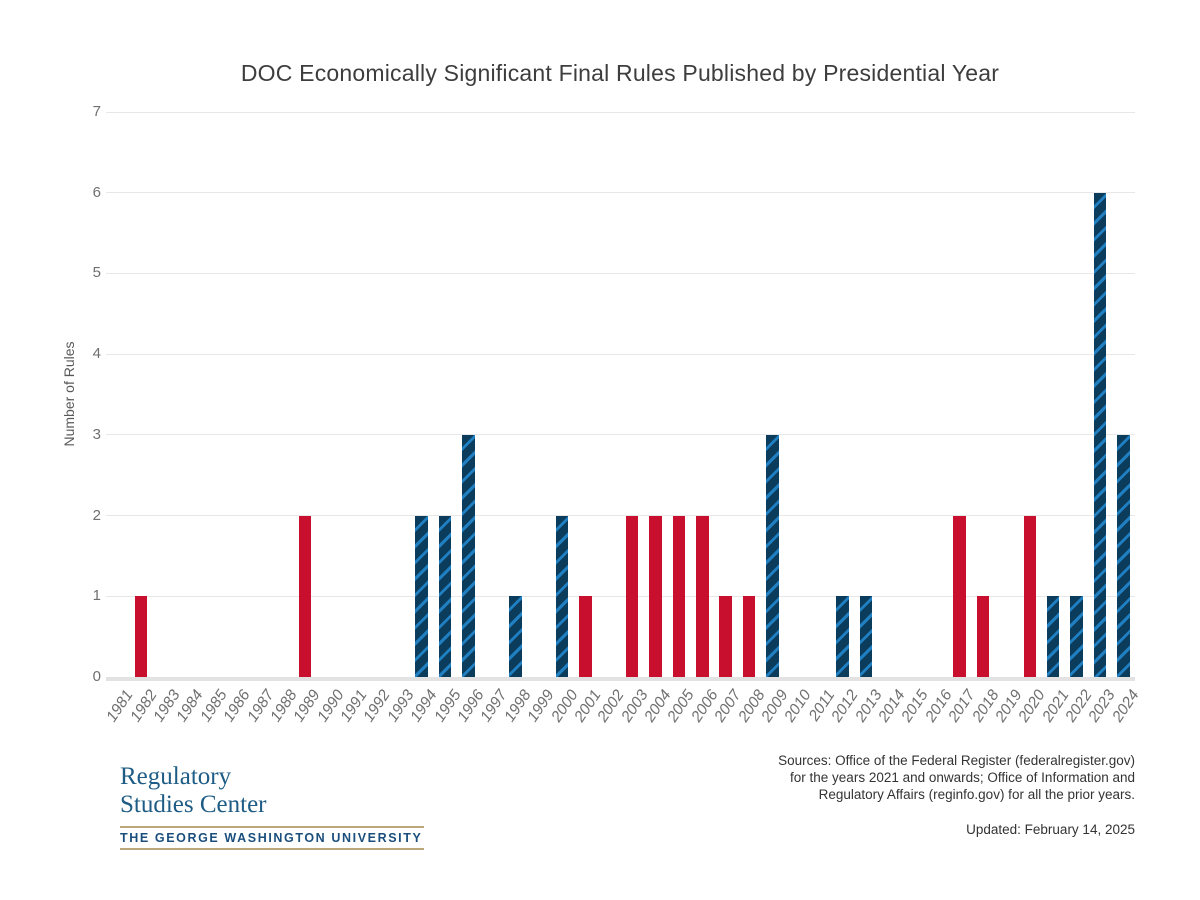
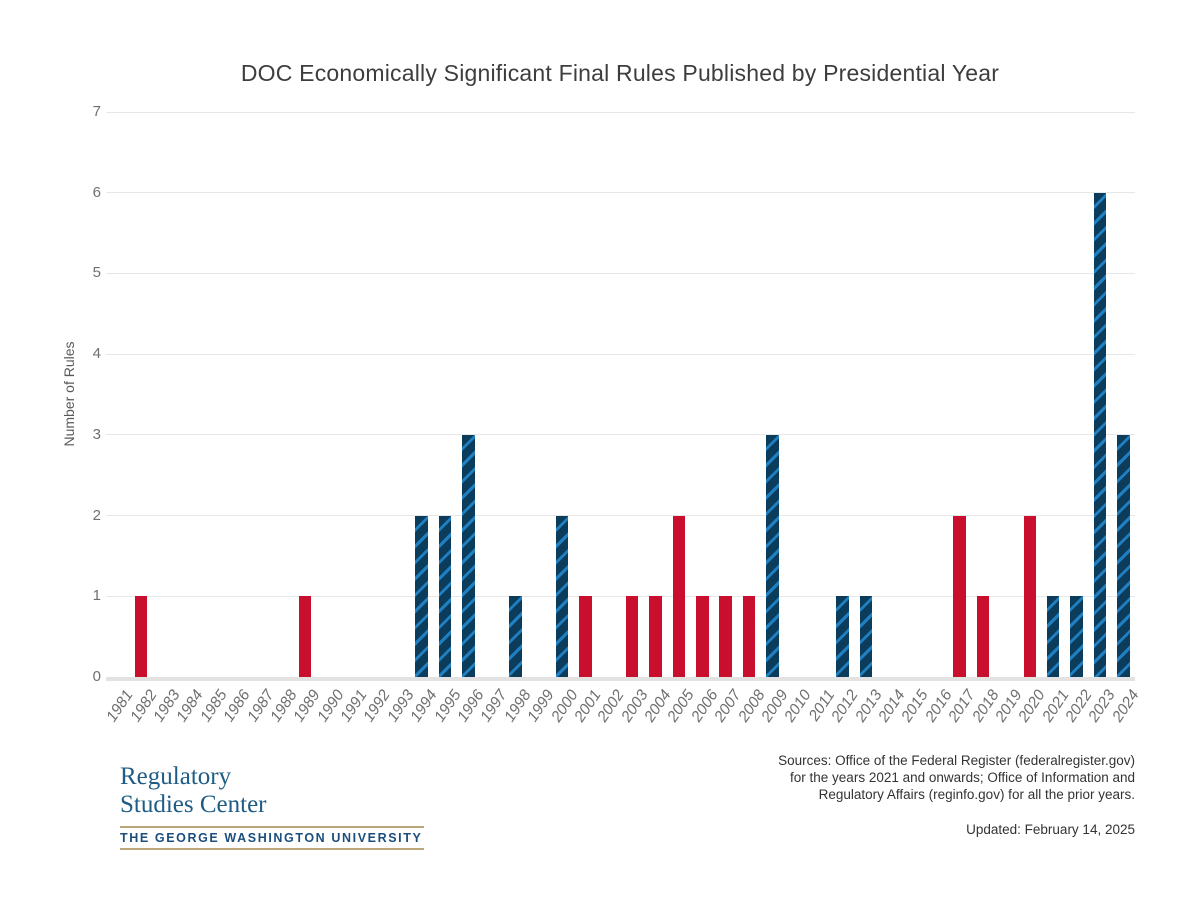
1989: 2 -> 1
2003: 2 -> 1
2004: 2 -> 1
2006: 2 -> 1
